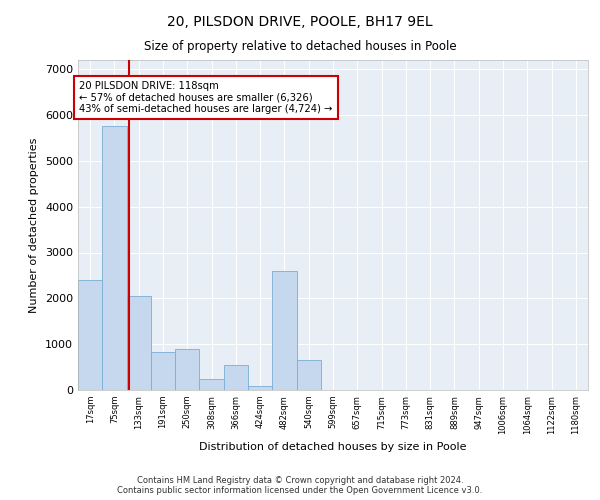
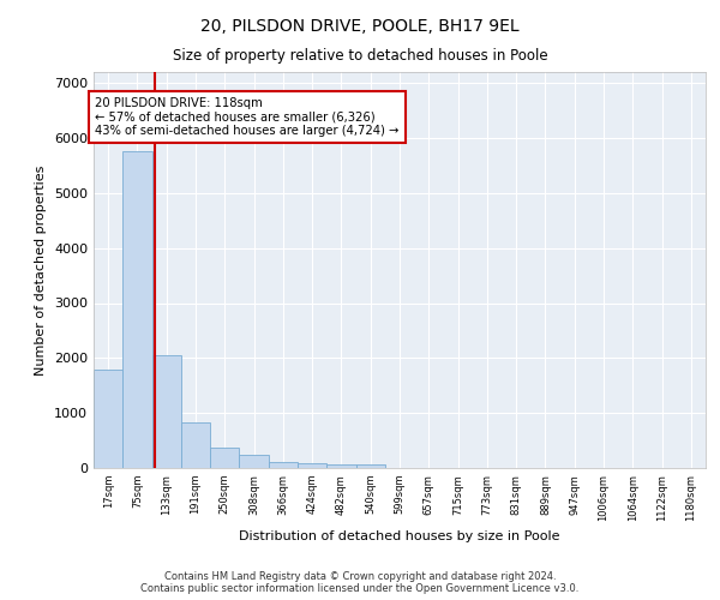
17sqm: 2400 -> 1800
250sqm: 900 -> 380
366sqm: 550 -> 120
482sqm: 2600 -> 70
540sqm: 650 -> 60
